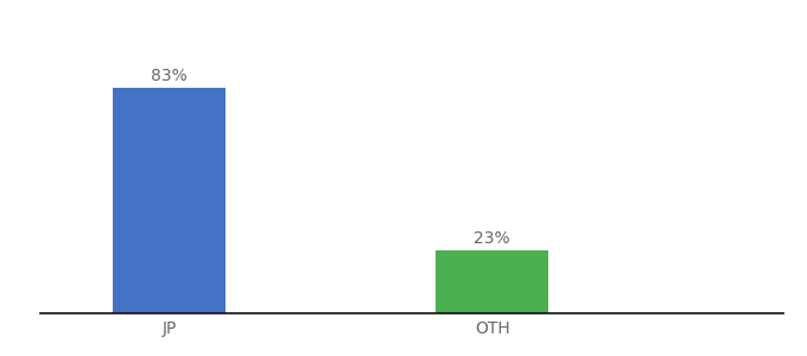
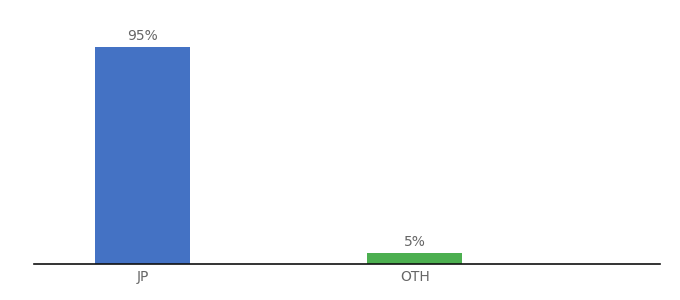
JP: 83% -> 95%
OTH: 23% -> 5%
